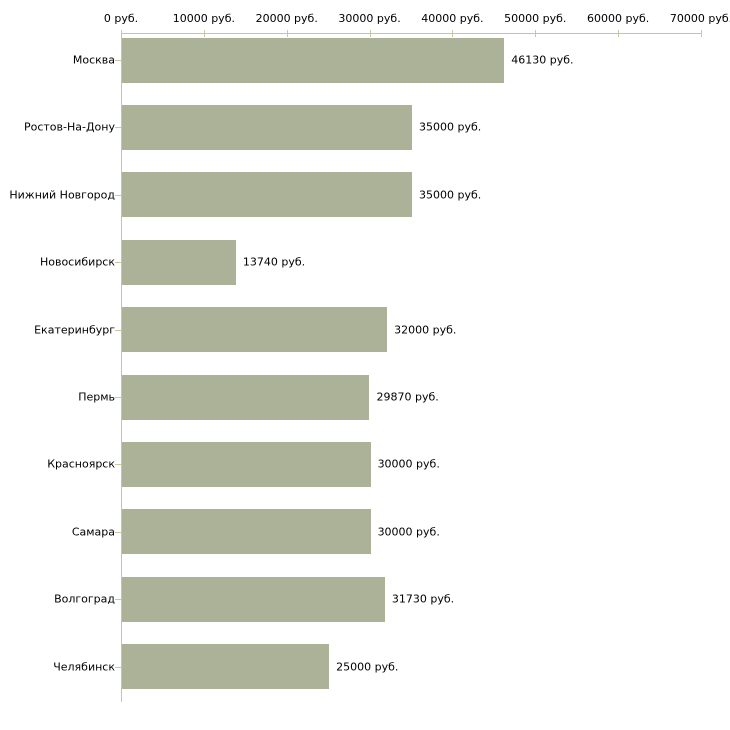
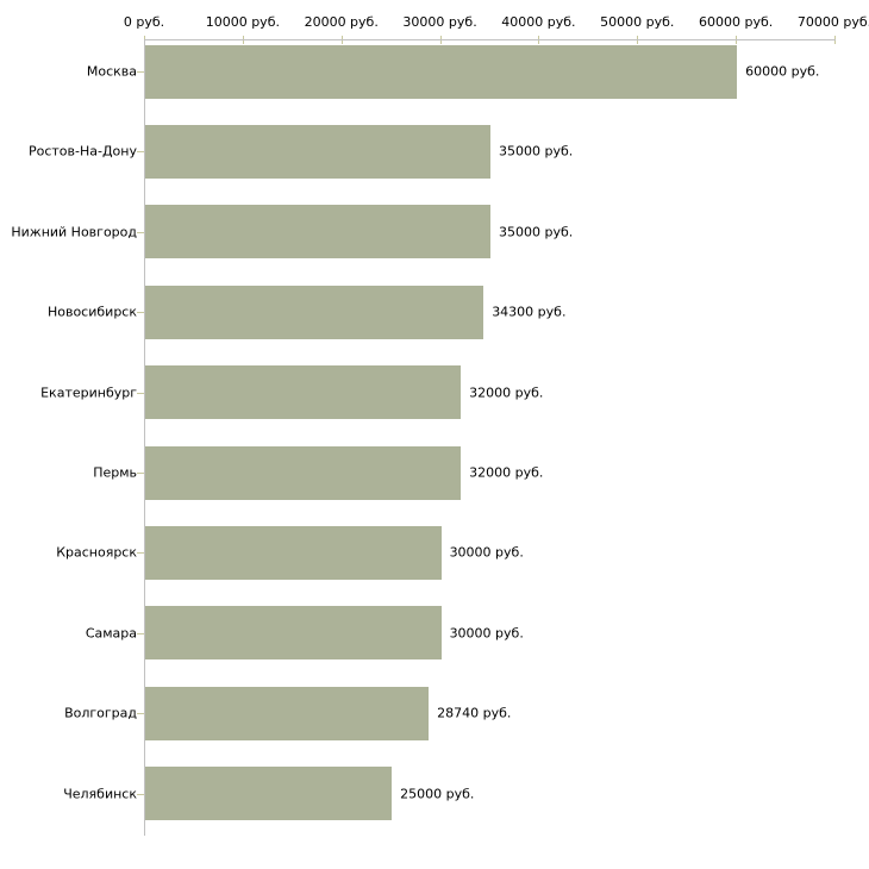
Москва: 46130 -> 60000
Новосибирск: 13740 -> 34300
Пермь: 29870 -> 32000
Волгоград: 31730 -> 28740
